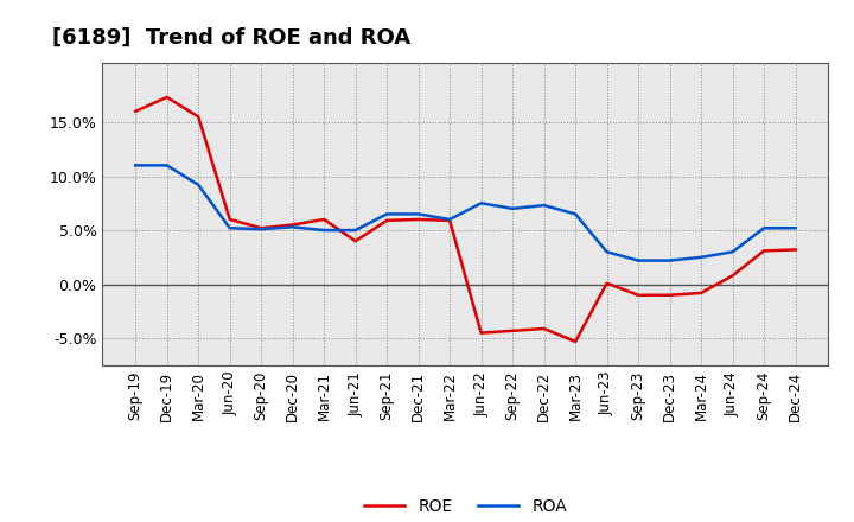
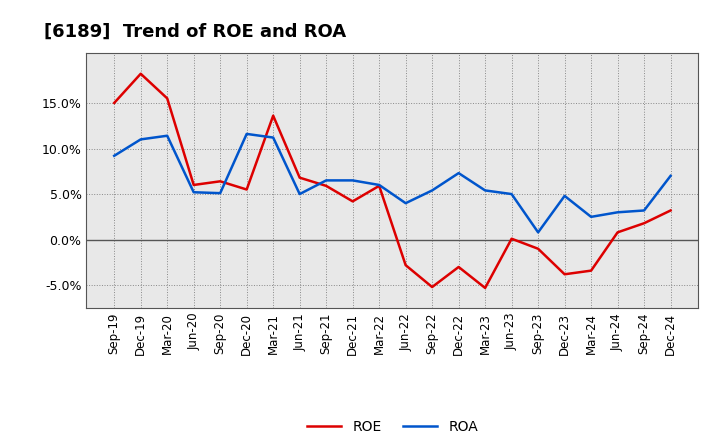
ROE/Sep-19: 16.0% -> 15.0%
ROA/Sep-19: 11.0% -> 9.2%
ROE/Dec-19: 17.3% -> 18.2%
ROA/Mar-20: 9.2% -> 11.4%
ROE/Sep-20: 5.2% -> 6.4%
ROA/Dec-20: 5.3% -> 11.6%
ROE/Mar-21: 6.0% -> 13.6%
ROA/Mar-21: 5.0% -> 11.2%
ROE/Jun-21: 4.0% -> 6.8%
ROE/Dec-21: 6.0% -> 4.2%
ROE/Jun-22: -4.5% -> -2.8%
ROA/Jun-22: 7.5% -> 4.0%
ROE/Sep-22: -4.3% -> -5.2%
ROA/Sep-22: 7.0% -> 5.4%
ROE/Dec-22: -4.1% -> -3.0%
ROA/Mar-23: 6.5% -> 5.4%
ROA/Jun-23: 3.0% -> 5.0%
ROA/Sep-23: 2.2% -> 0.8%
ROE/Dec-23: -1.0% -> -3.8%
ROA/Dec-23: 2.2% -> 4.8%
ROE/Mar-24: -0.8% -> -3.4%
ROE/Sep-24: 3.1% -> 1.8%
ROA/Sep-24: 5.2% -> 3.2%
ROA/Dec-24: 5.2% -> 7.0%
